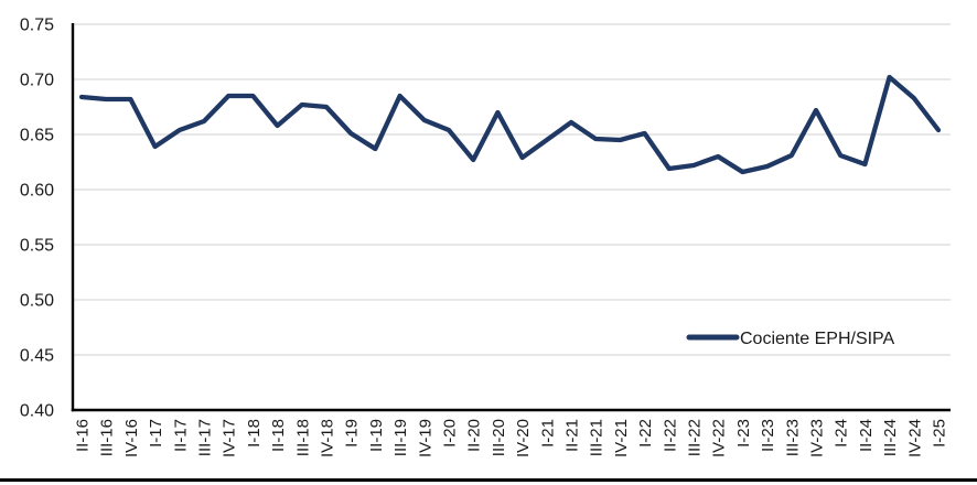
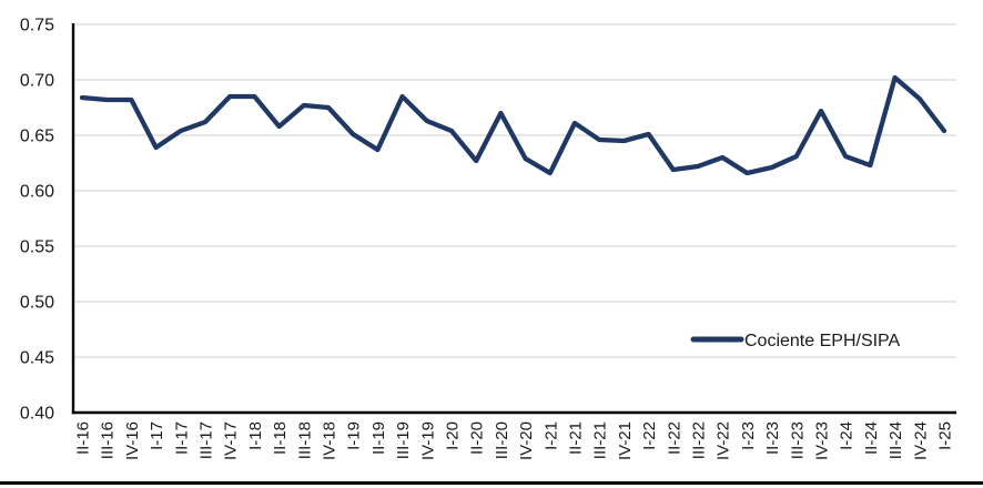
I-21: 0.645 -> 0.616
